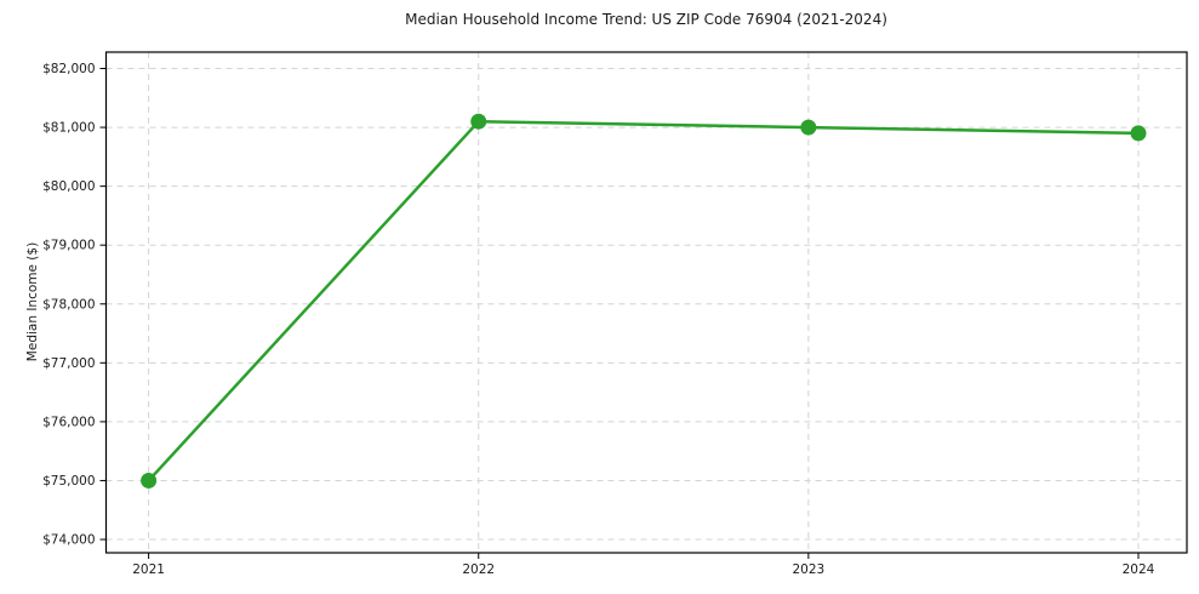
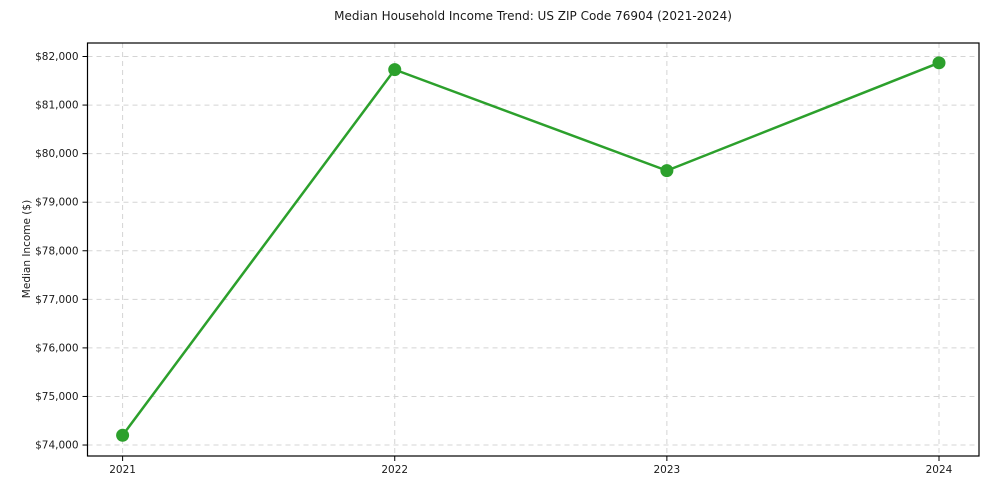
2021: $75000 -> $74200
2022: $81100 -> $81700
2023: $81000 -> $79600
2024: $80900 -> $81900
